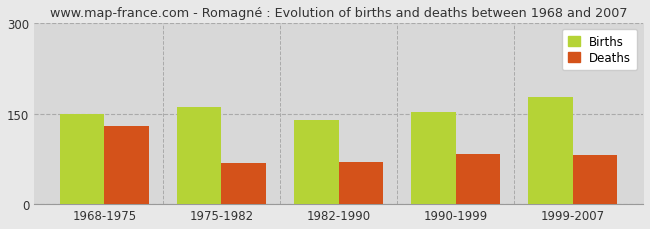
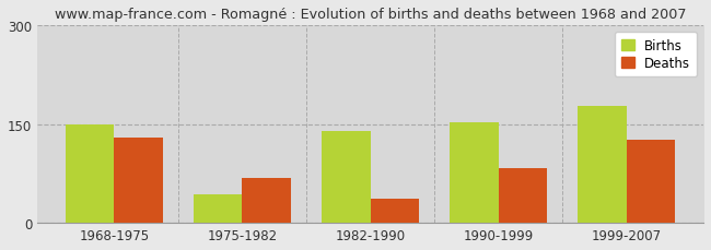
Births/1975-1982: 160 -> 44
Deaths/1982-1990: 70 -> 36
Deaths/1999-2007: 82 -> 126
